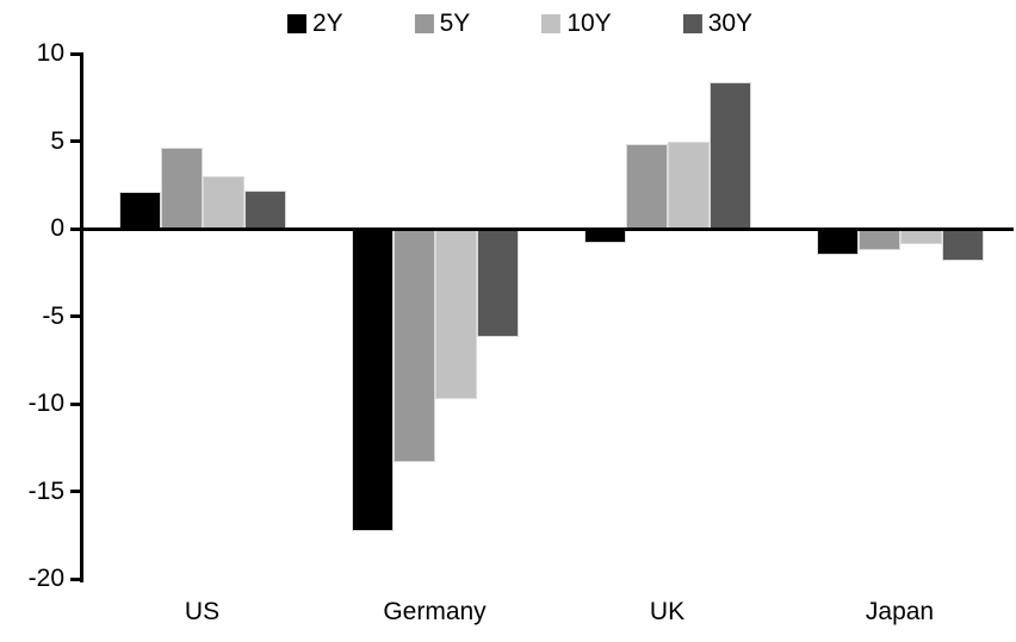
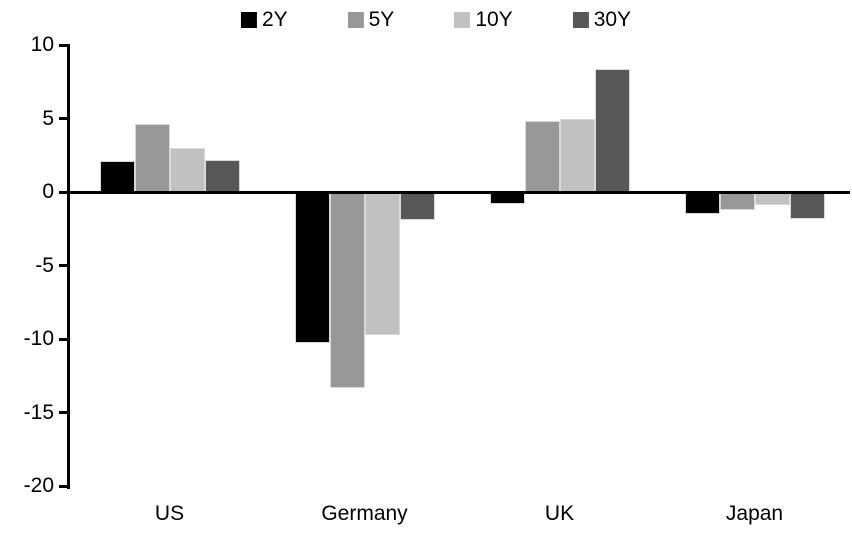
2Y/Germany: -17.3 -> -10.3
30Y/Germany: -6.2 -> -1.9
